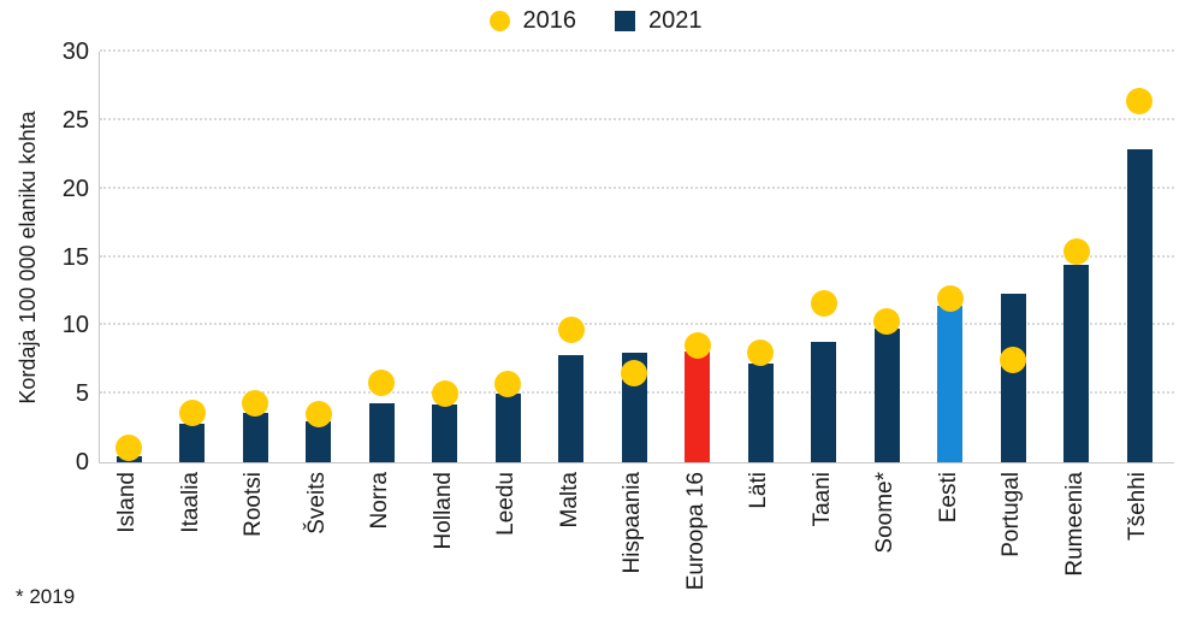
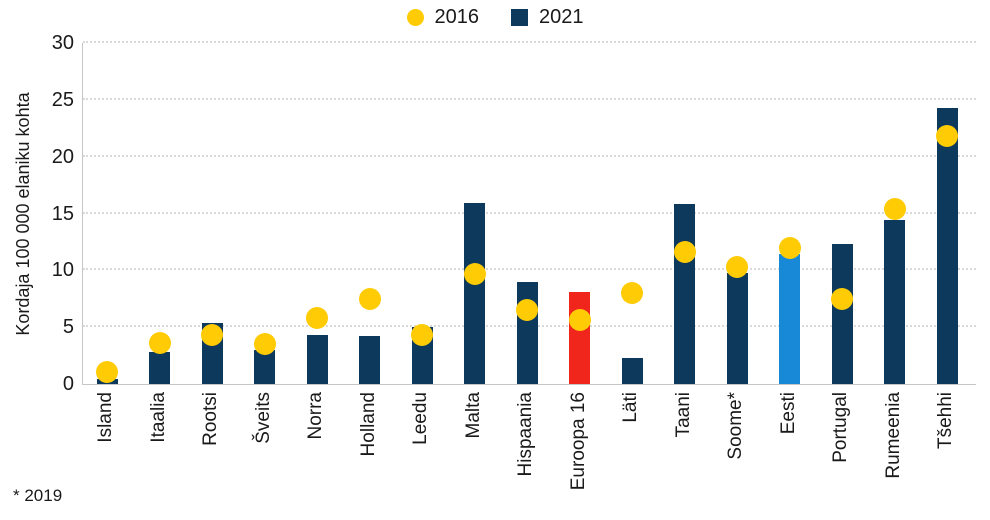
2021/Rootsi: 3.6 -> 5.4
2016/Holland: 5.0 -> 7.5
2016/Leedu: 5.7 -> 4.3
2021/Malta: 7.8 -> 15.9
2021/Hispaania: 8.0 -> 9.0
2016/Euroopa 16: 8.5 -> 5.6
2021/Läti: 7.2 -> 2.3
2021/Taani: 8.8 -> 15.8
2016/Tšehhi: 26.4 -> 21.8
2021/Tšehhi: 22.9 -> 24.3
